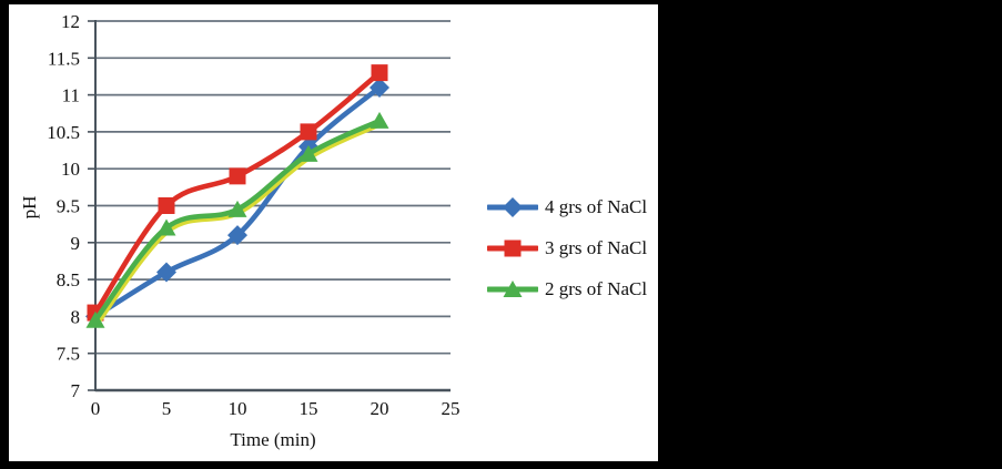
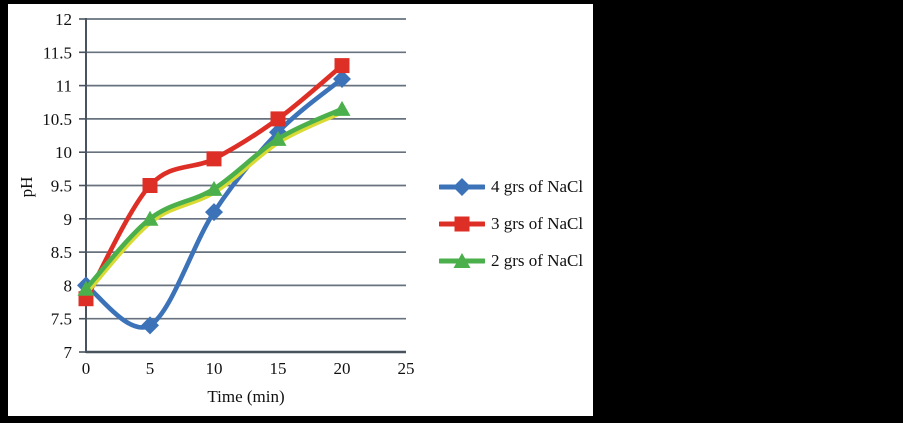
3 grs of NaCl/0: 8.1 -> 7.8
4 grs of NaCl/5: 8.6 -> 7.4
2 grs of NaCl/5: 9.2 -> 9.0
